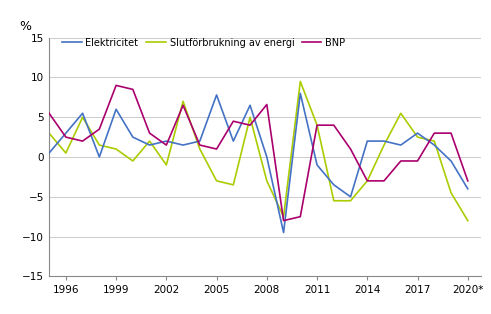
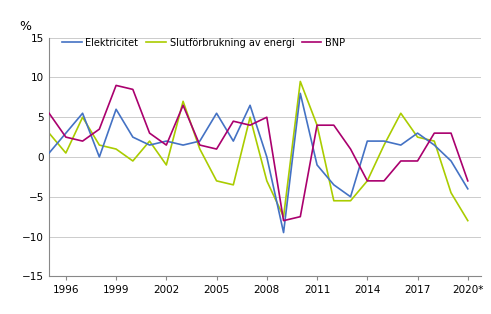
Elektricitet/2005: 7.8 -> 5.5
BNP/2008: 6.6 -> 5.0
